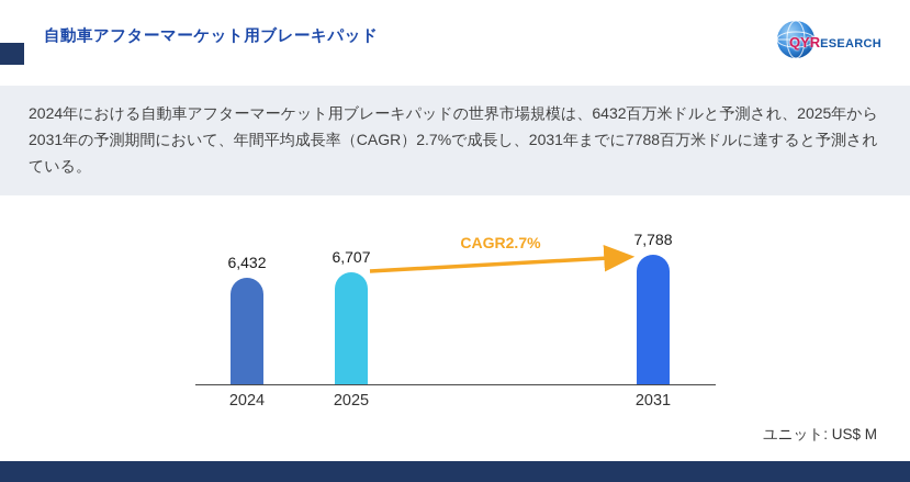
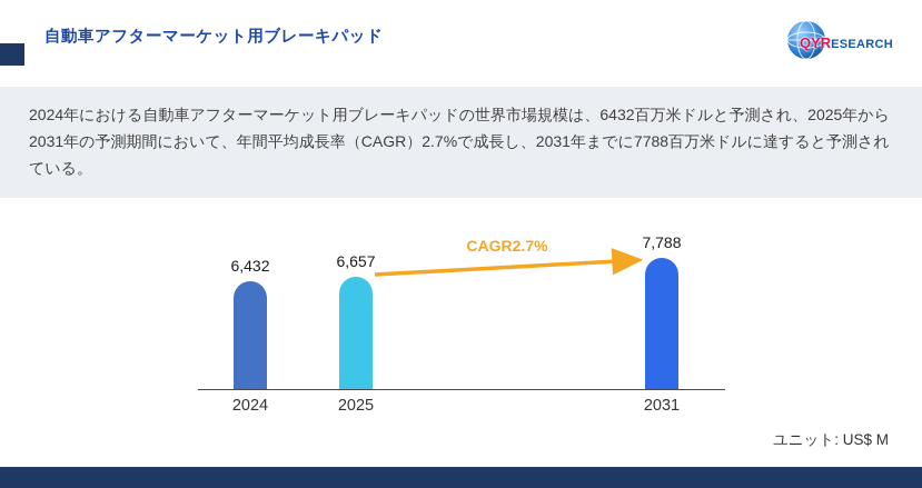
2025: 6,707 -> 6,657
